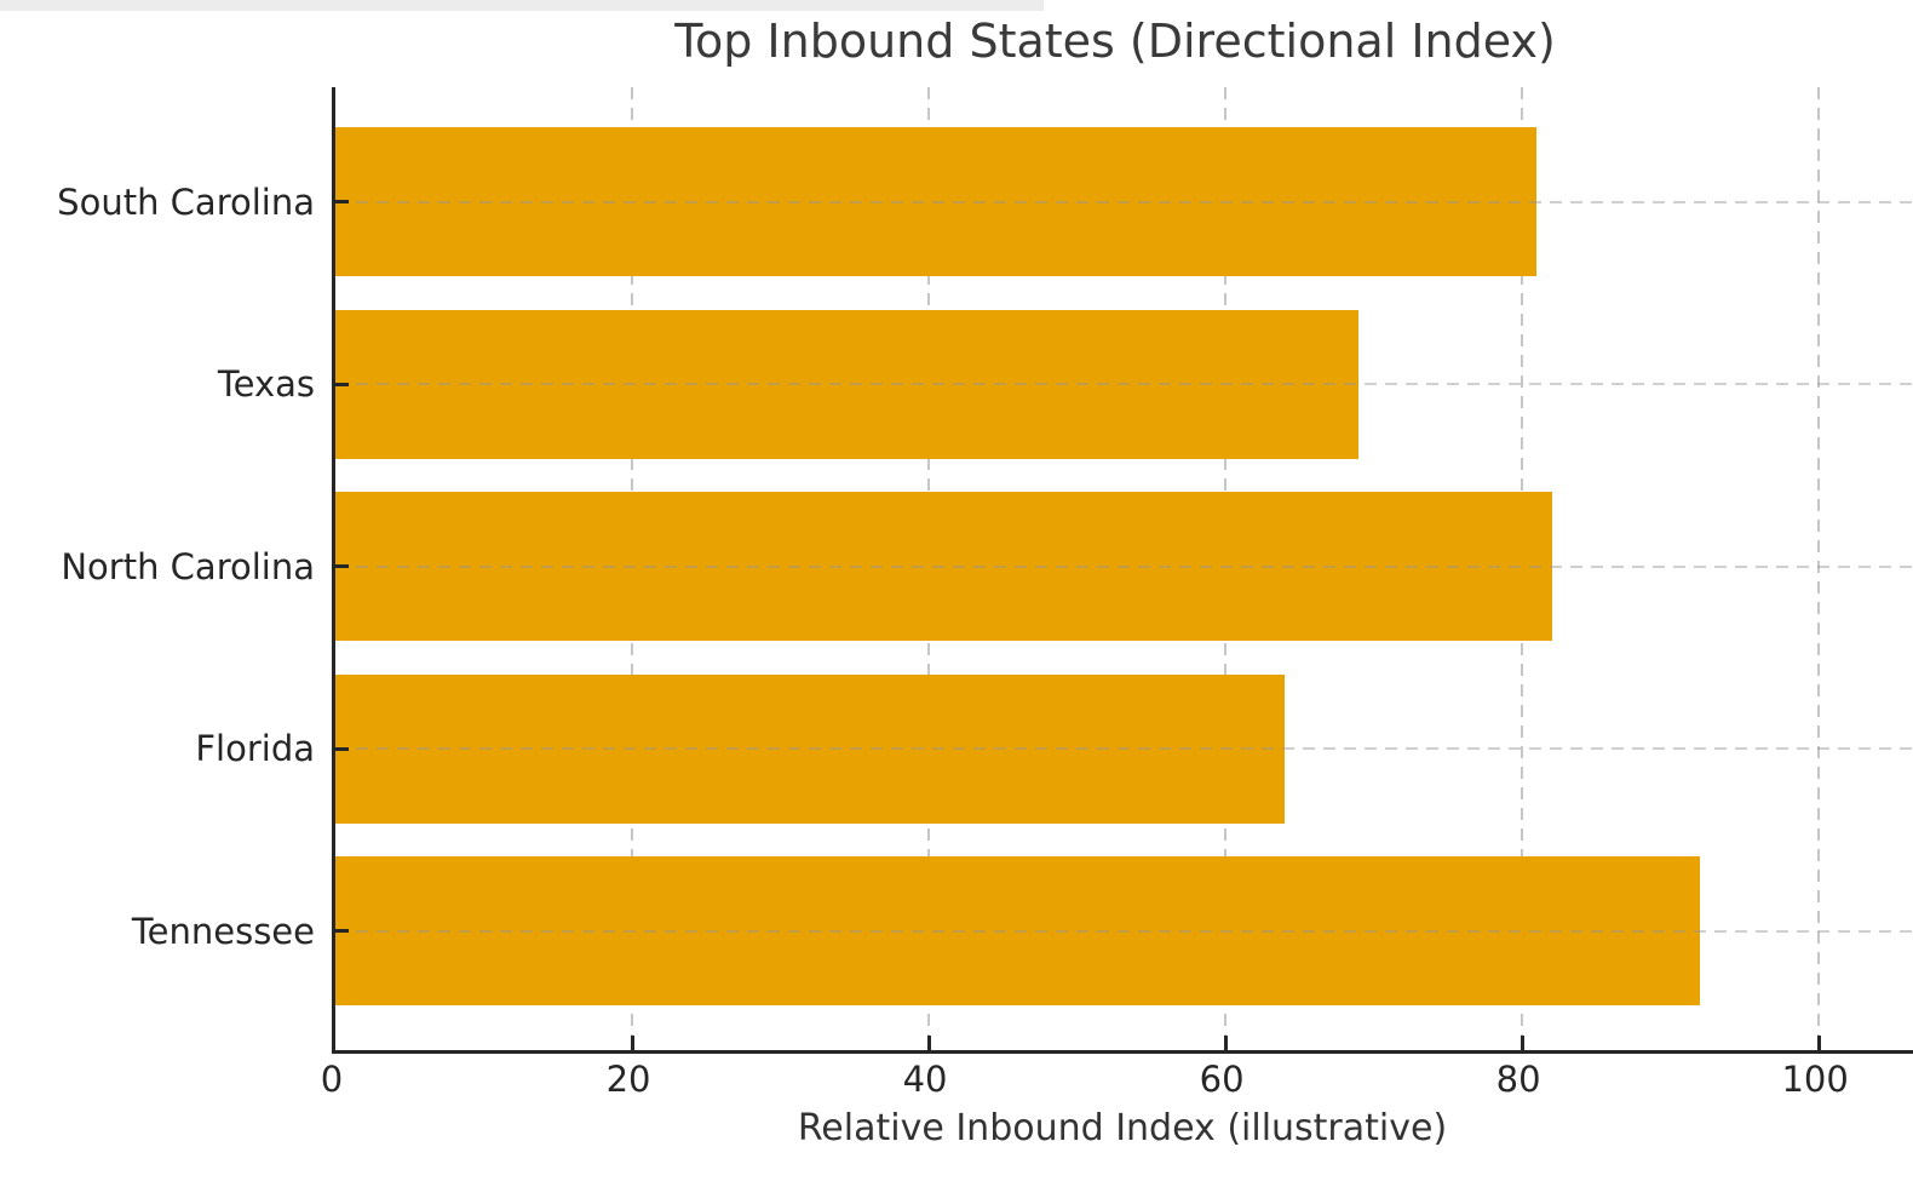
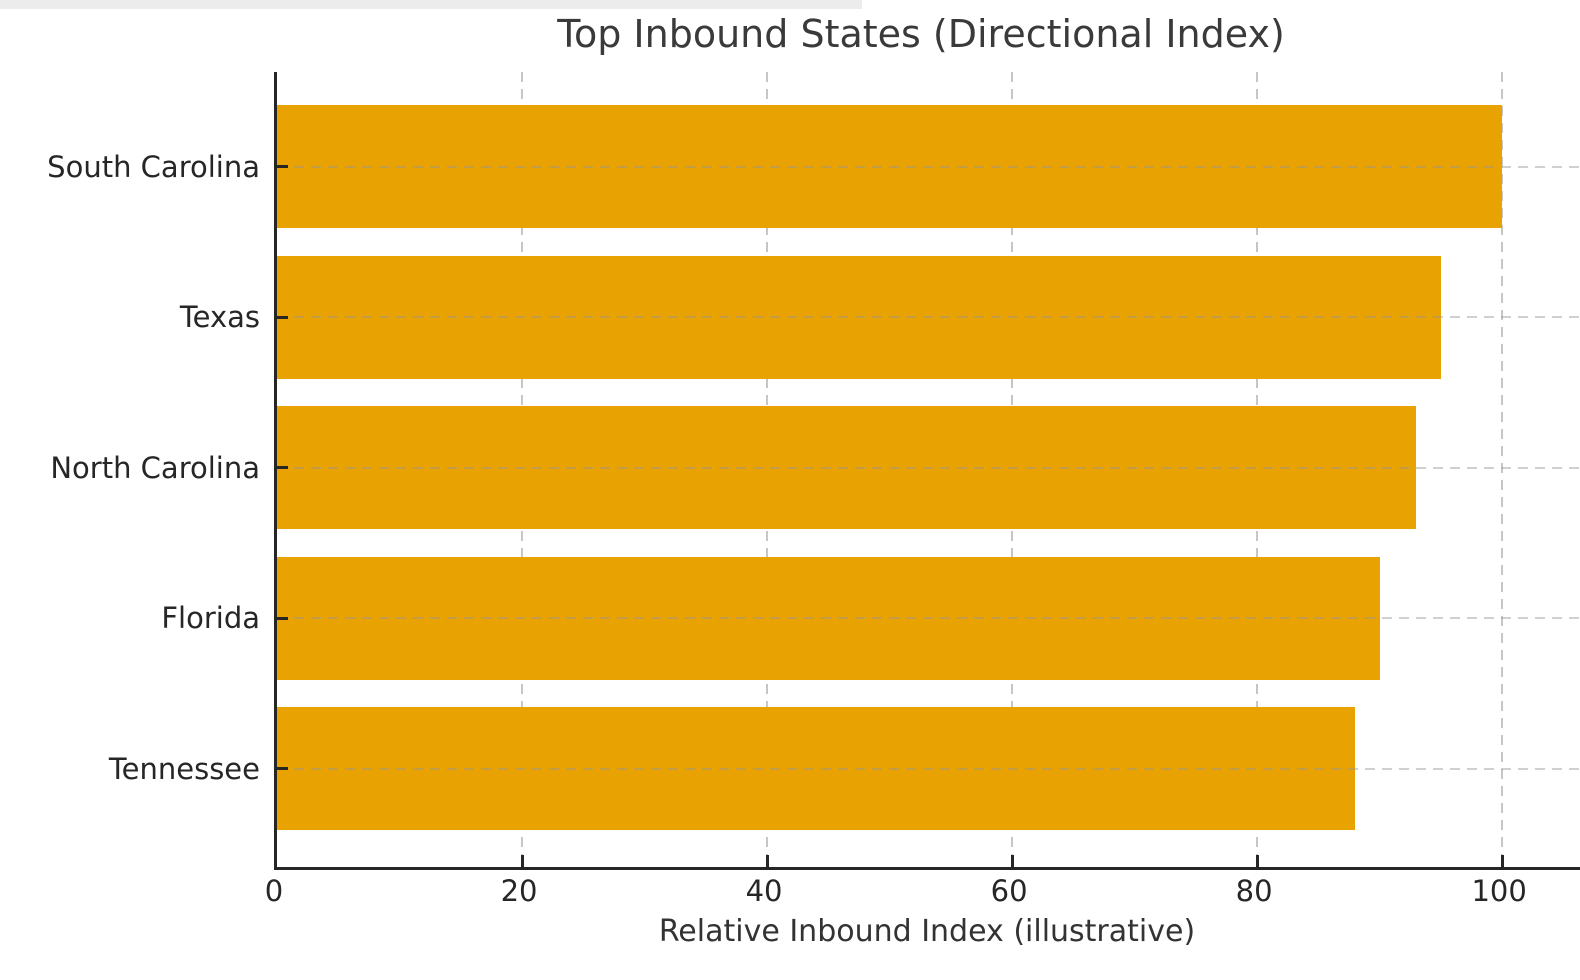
South Carolina: 81 -> 100
Texas: 69 -> 95
North Carolina: 82 -> 93
Florida: 64 -> 90
Tennessee: 92 -> 88
